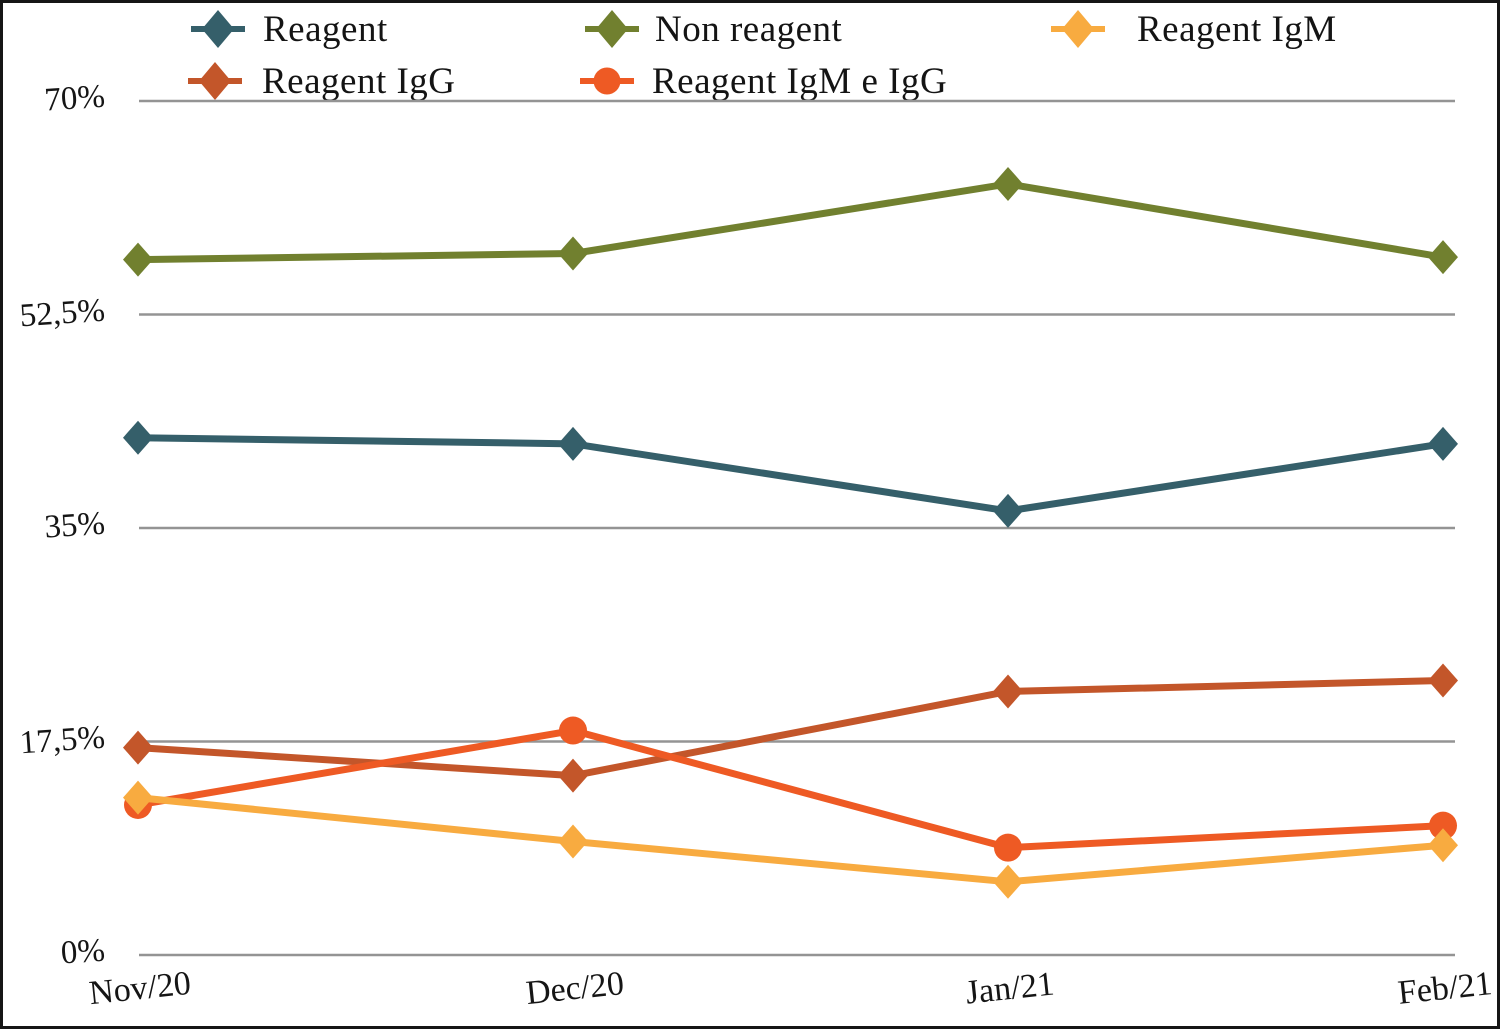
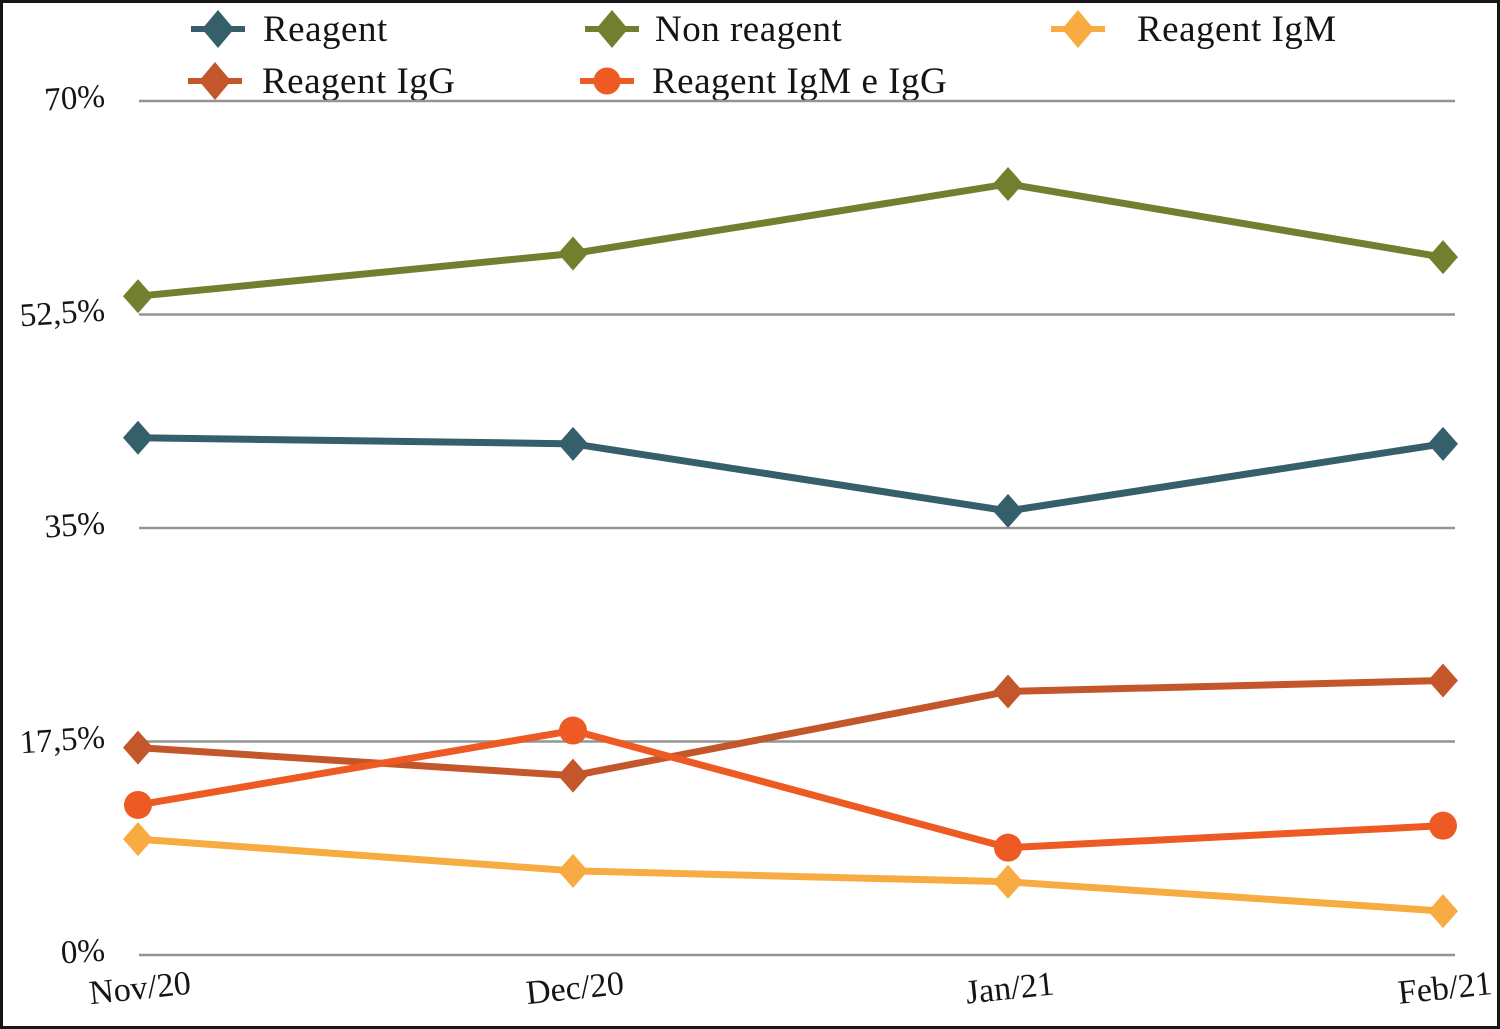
Non reagent/Nov/20: 57.0% -> 54.0%
Reagent IgM/Nov/20: 12.9% -> 9.5%
Reagent IgM/Dec/20: 9.3% -> 6.9%
Reagent IgM/Feb/21: 9.0% -> 3.6%
